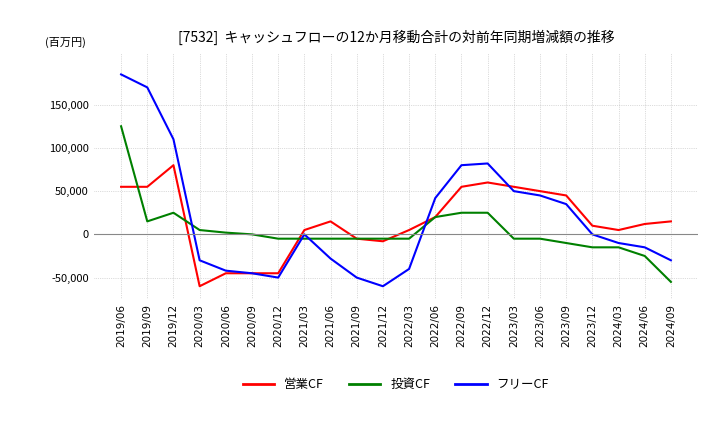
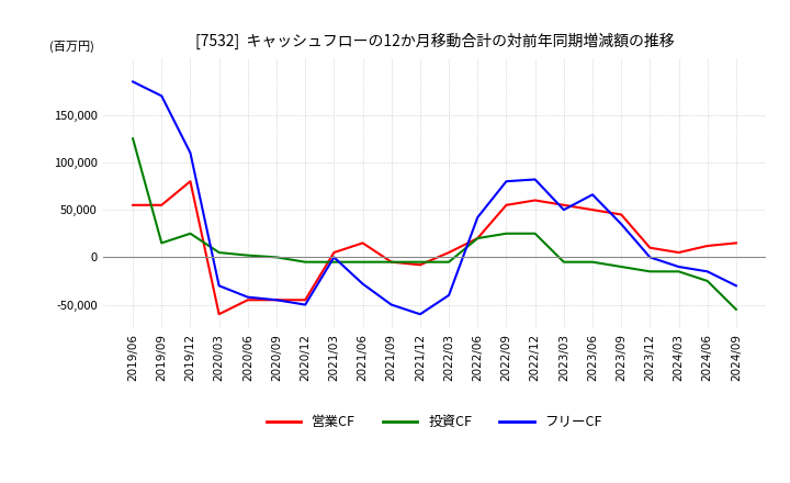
フリーCF/2023/06: 45,000 -> 66,000
